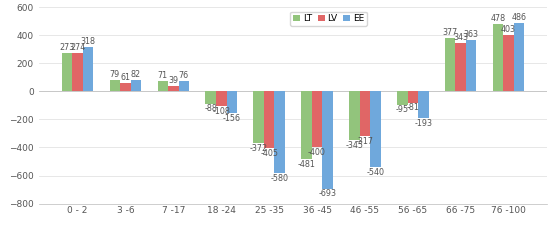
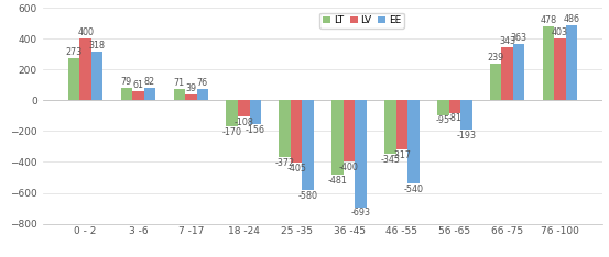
LV/0 - 2: 270 -> 400
LT/18 -24: -90 -> -170
LT/66 -75: 377 -> 239
